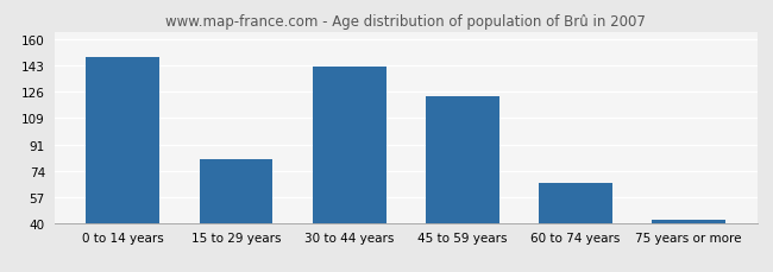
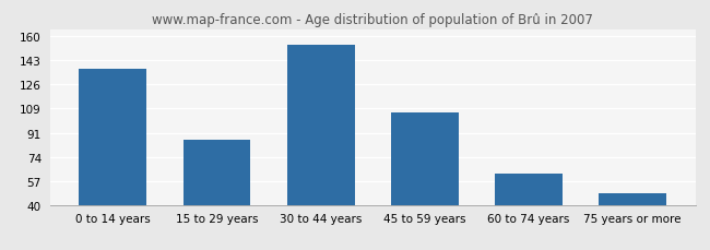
0 to 14 years: 148 -> 137
15 to 29 years: 82 -> 86
30 to 44 years: 142 -> 154
45 to 59 years: 123 -> 106
60 to 74 years: 66 -> 62
75 years or more: 42 -> 48
